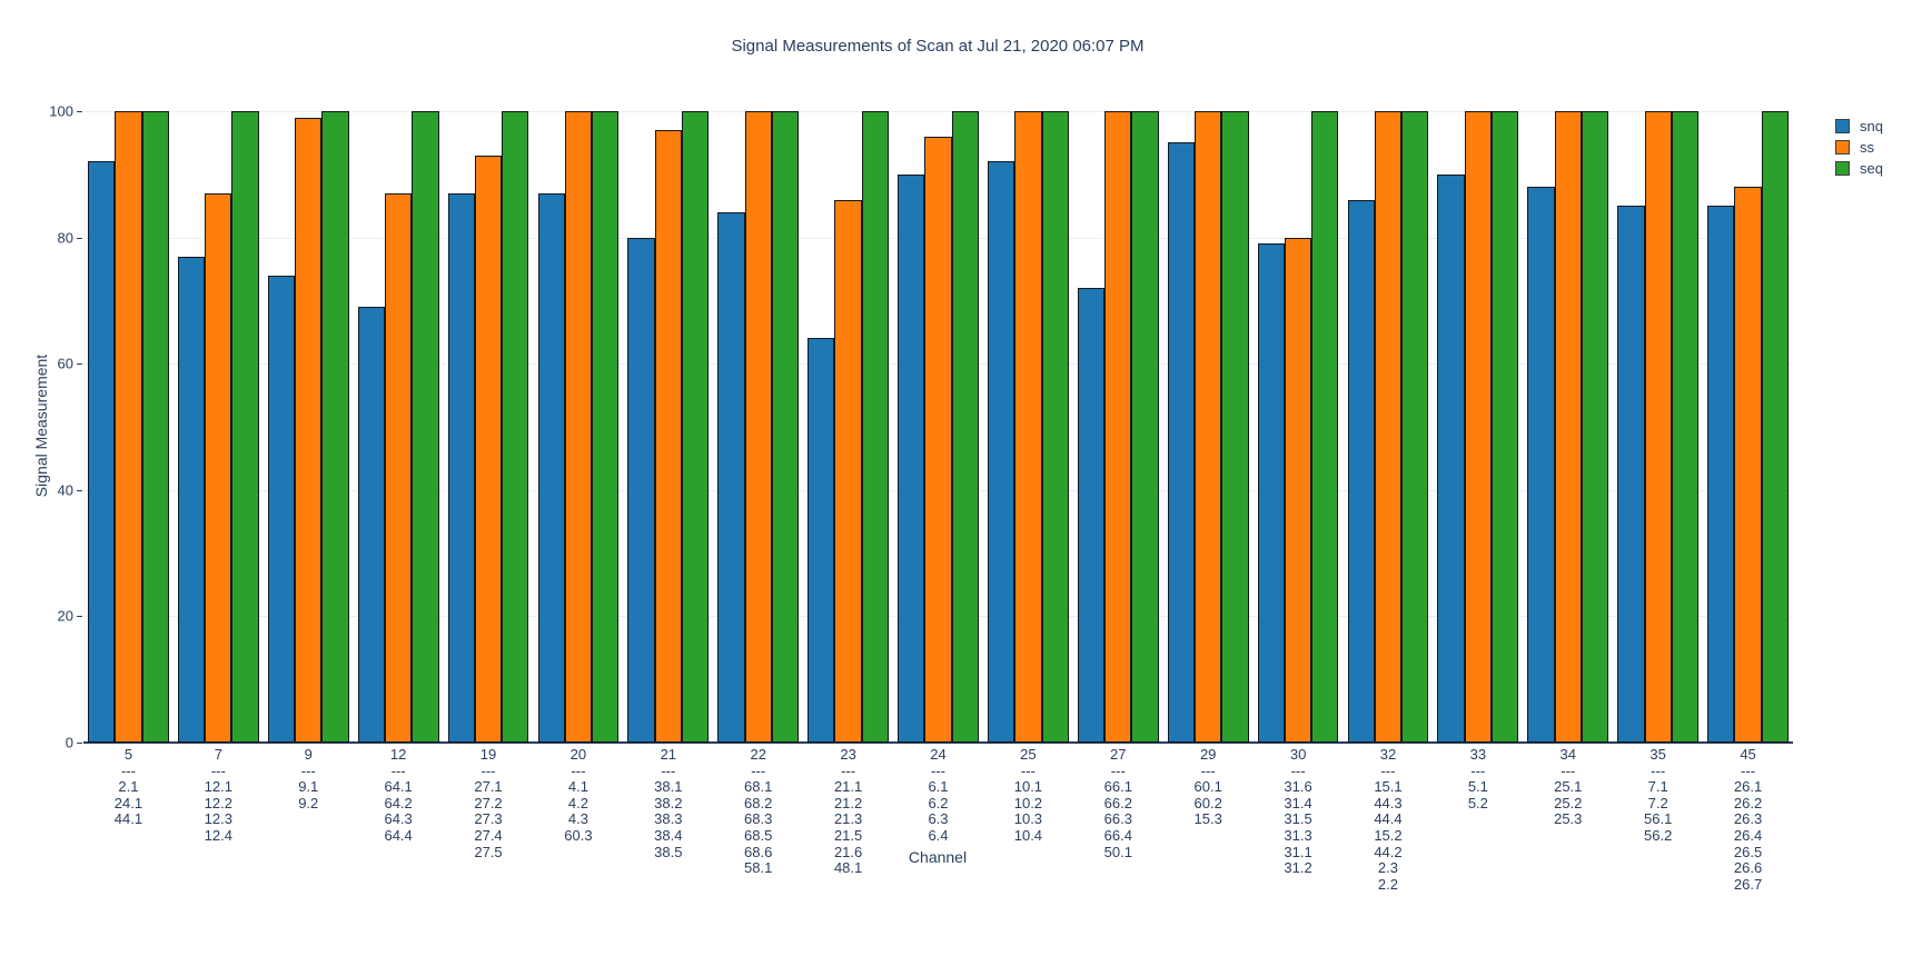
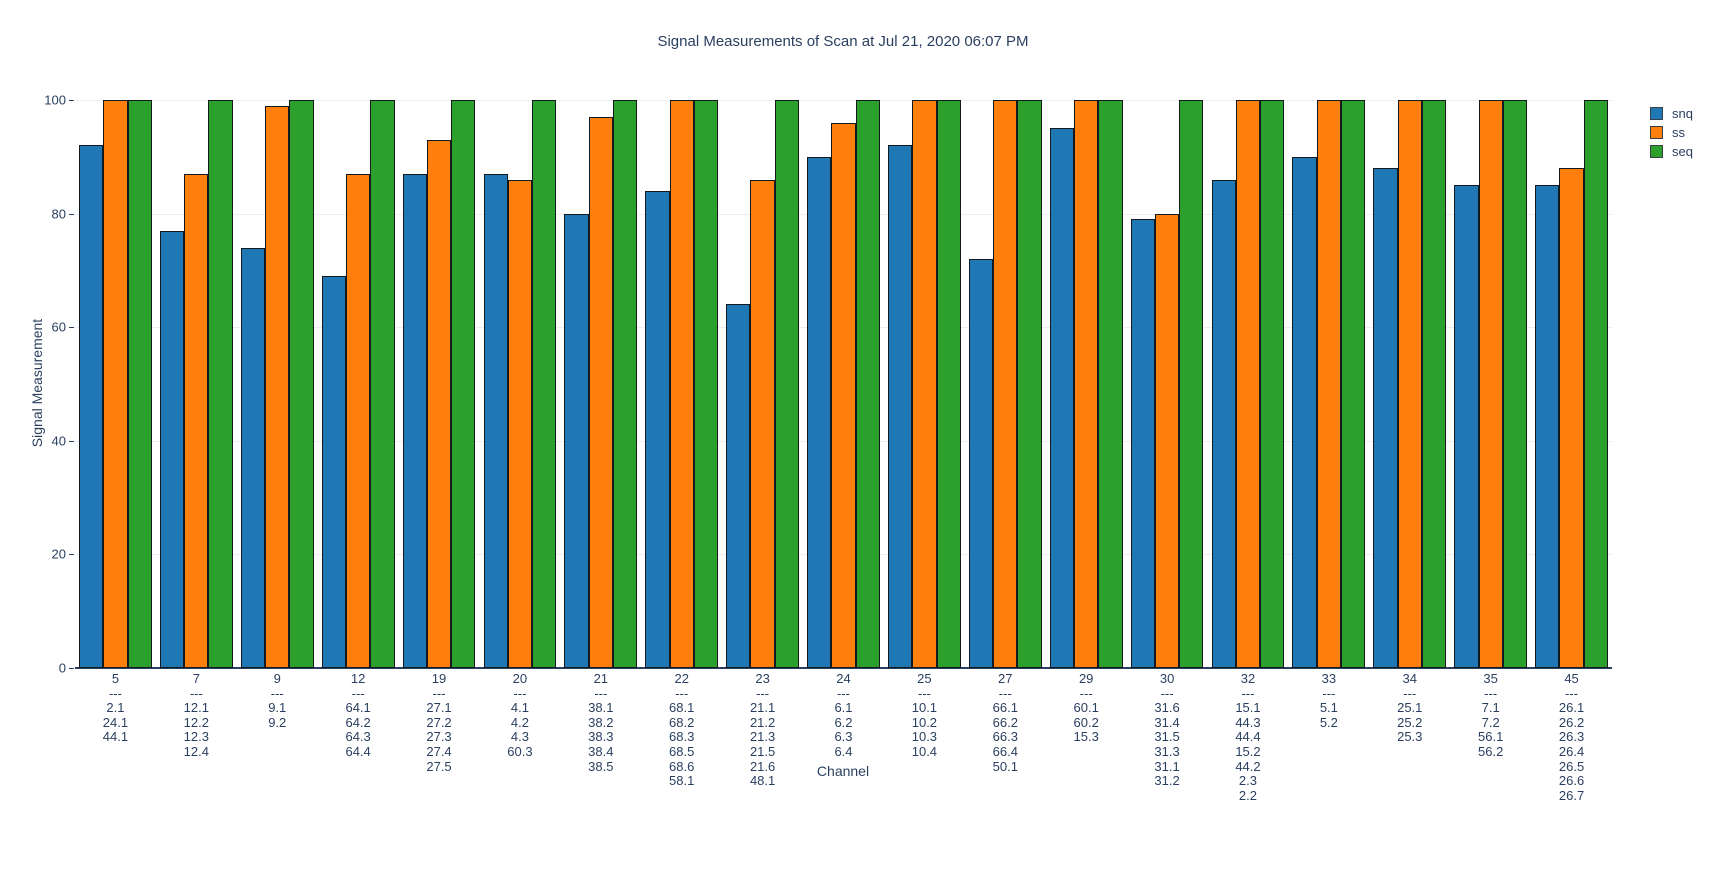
ss/20: 100 -> 86
